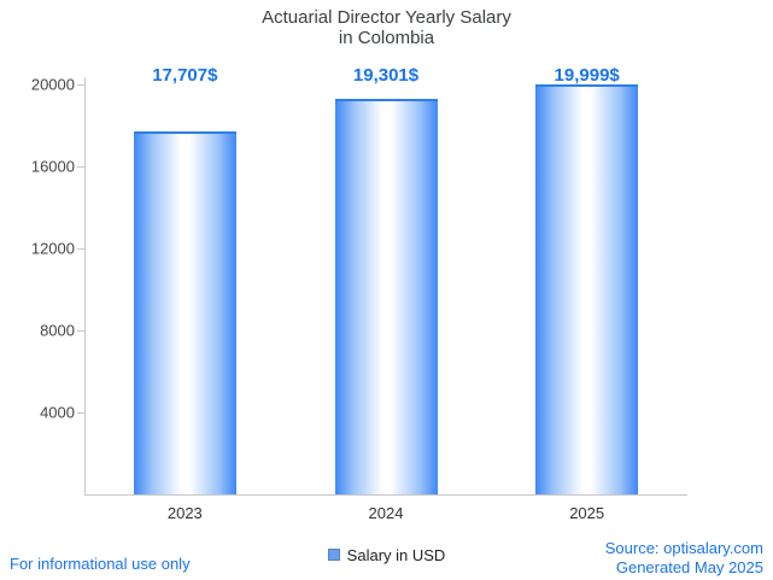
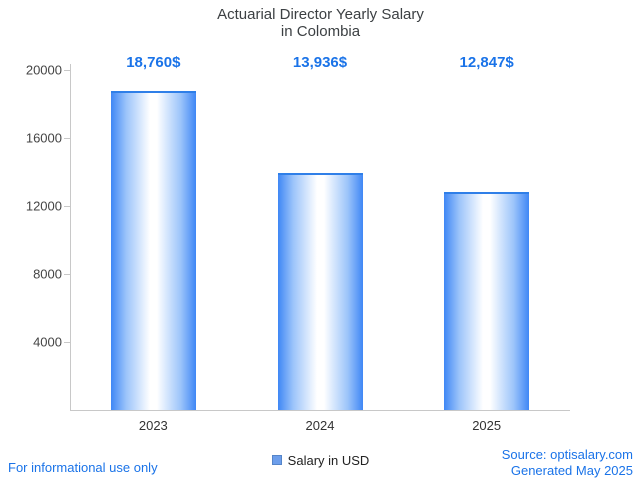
2023: 17,707 -> 18,760
2024: 19,301 -> 13,936
2025: 19,999 -> 12,847
